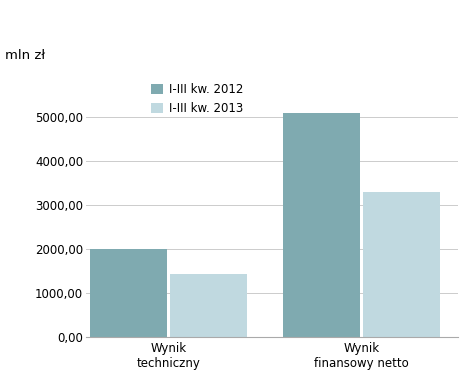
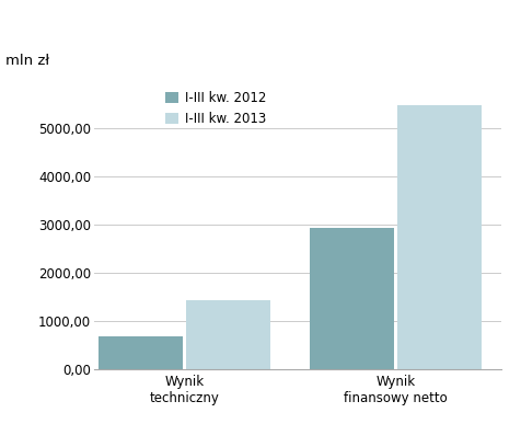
I-III kw. 2012/Wynik techniczny: 2000 -> 680
I-III kw. 2012/Wynik finansowy netto: 5100 -> 2930
I-III kw. 2013/Wynik finansowy netto: 3300 -> 5490
